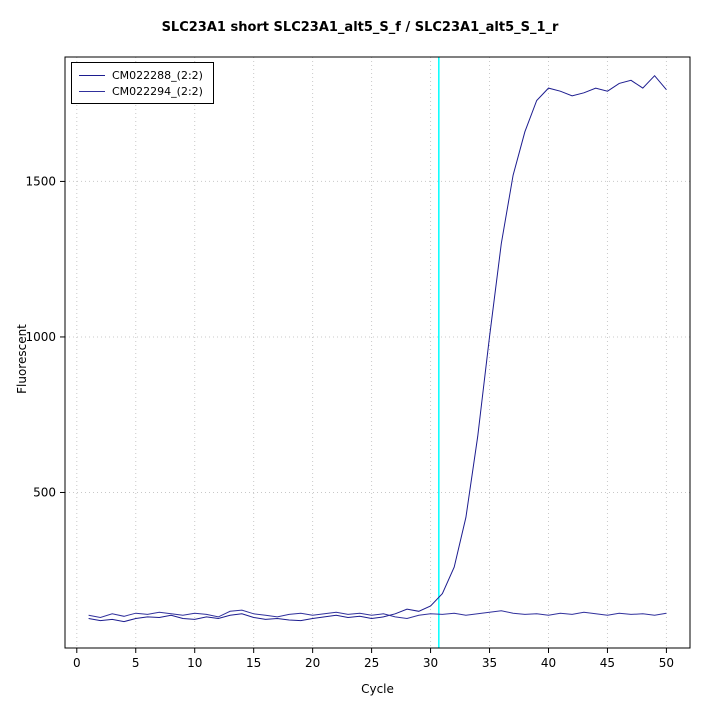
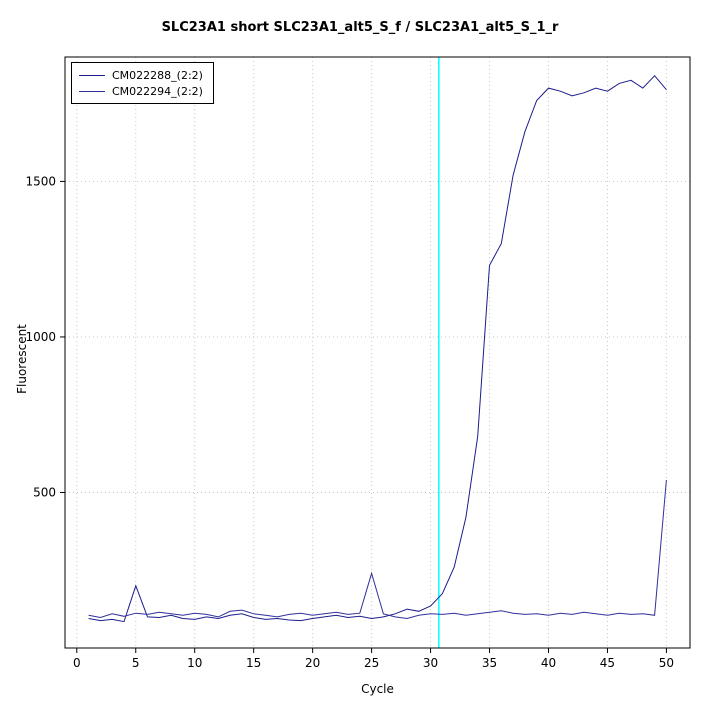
CM022288_(2:2)/5: 100 -> 200
CM022294_(2:2)/25: 100 -> 240
CM022288_(2:2)/35: 1000 -> 1230
CM022294_(2:2)/50: 110 -> 540
